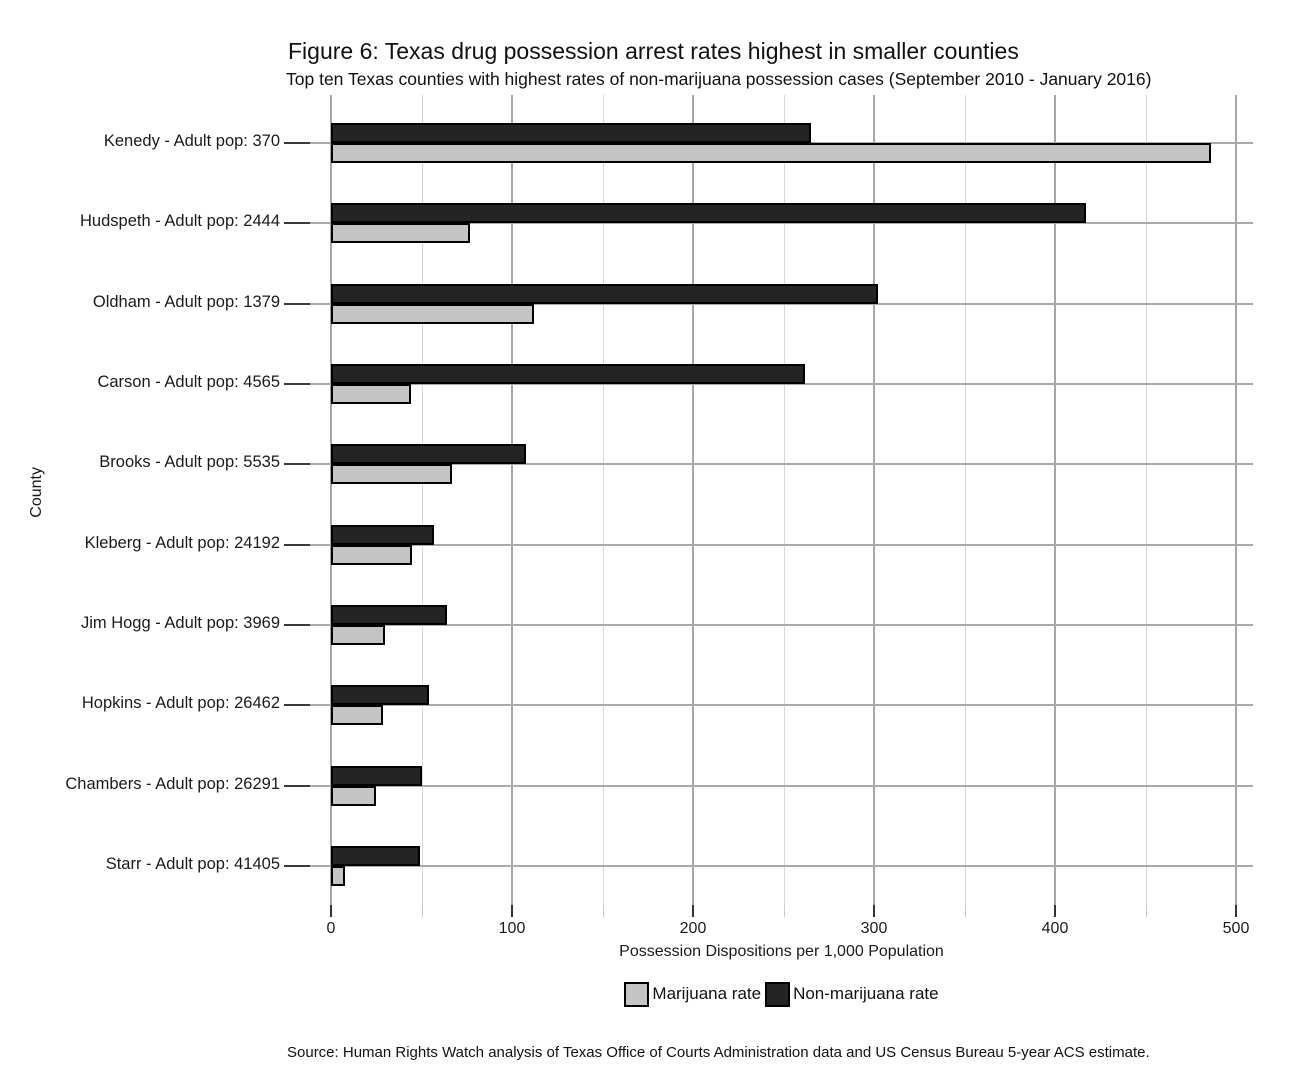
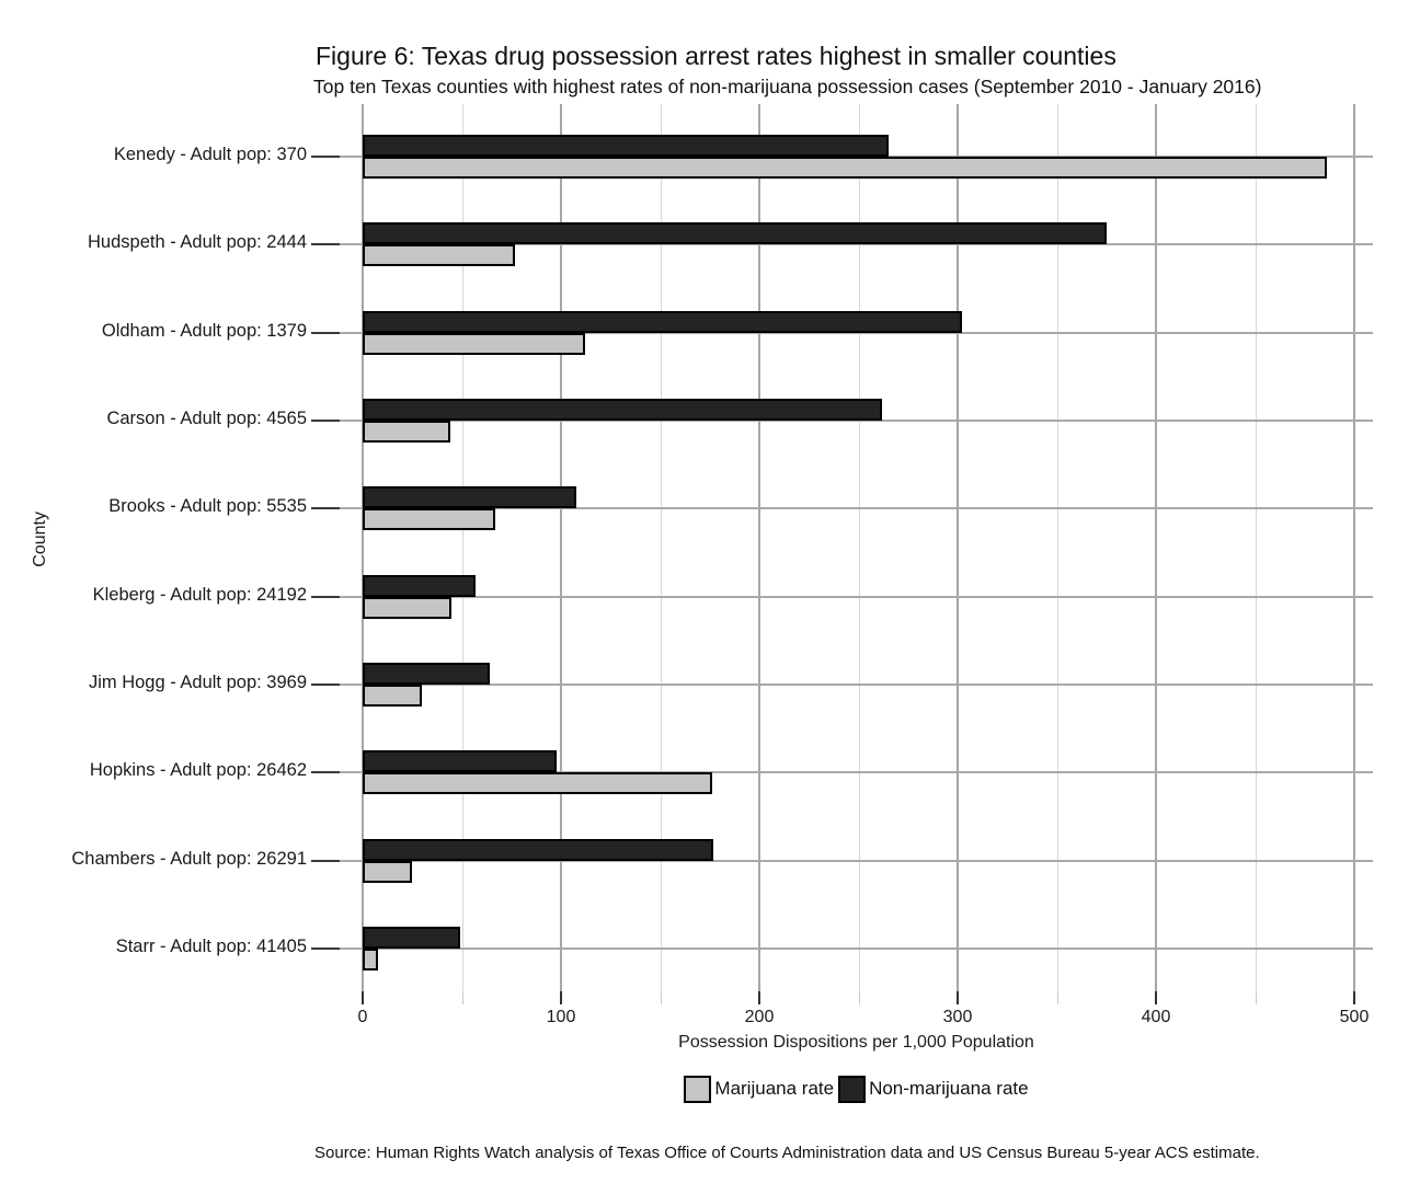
Non-marijuana rate/Hudspeth - Adult pop: 2444: 417 -> 375
Marijuana rate/Hopkins - Adult pop: 26462: 29 -> 176
Non-marijuana rate/Hopkins - Adult pop: 26462: 54 -> 98
Non-marijuana rate/Chambers - Adult pop: 26291: 50 -> 177
